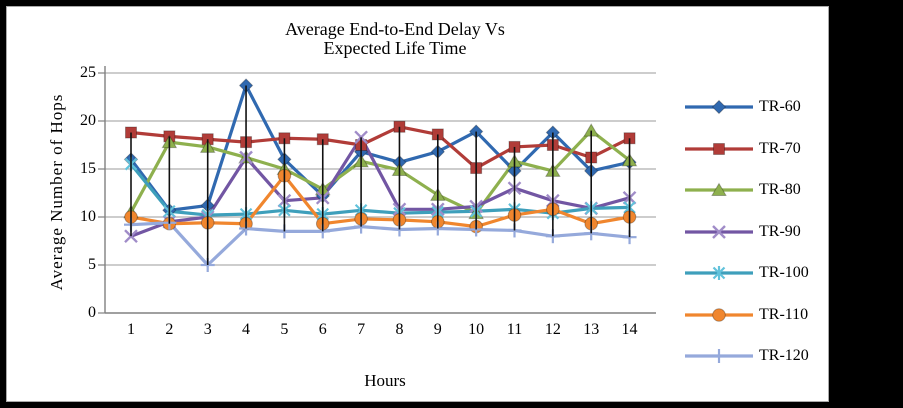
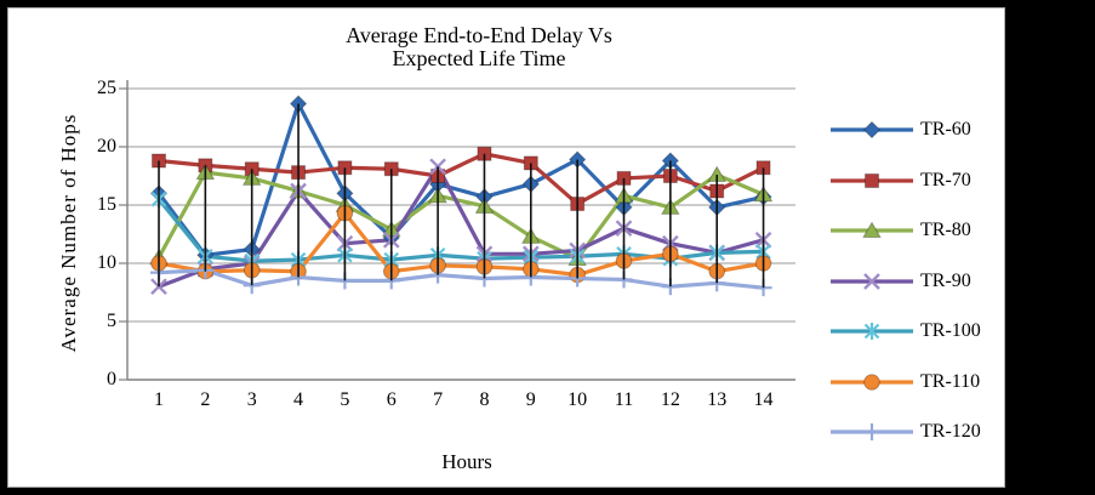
TR-120/3: 5 -> 8
TR-80/13: 19 -> 18
